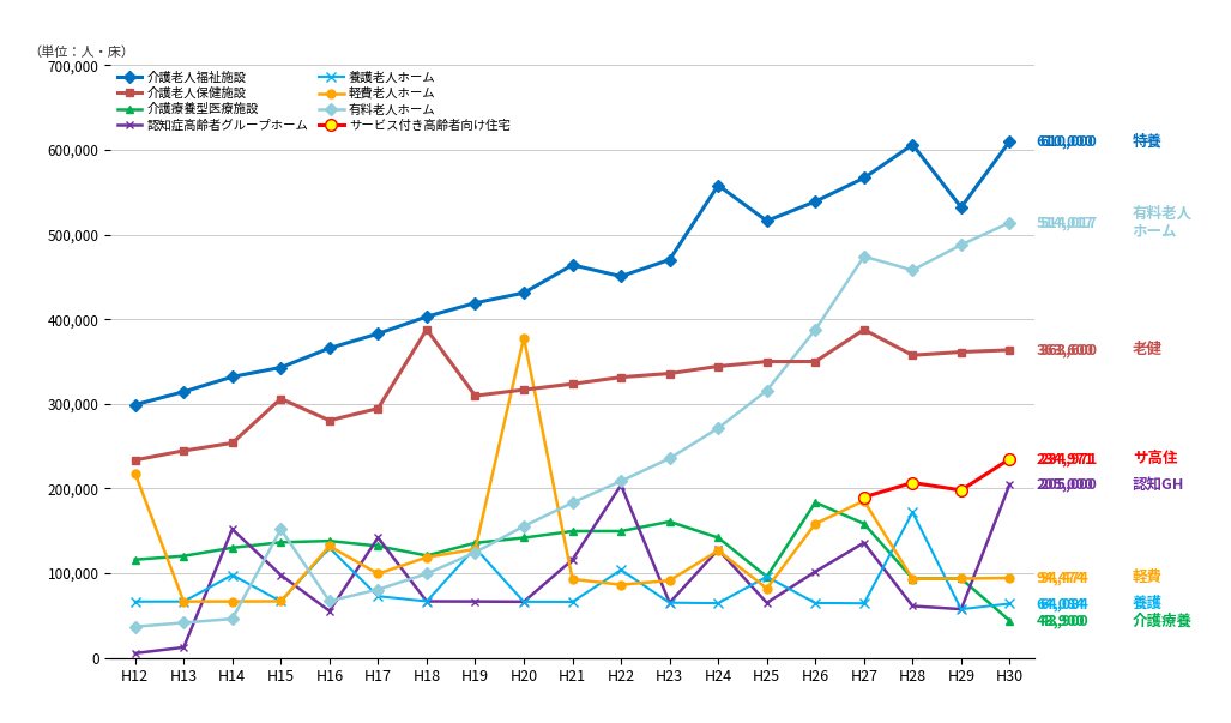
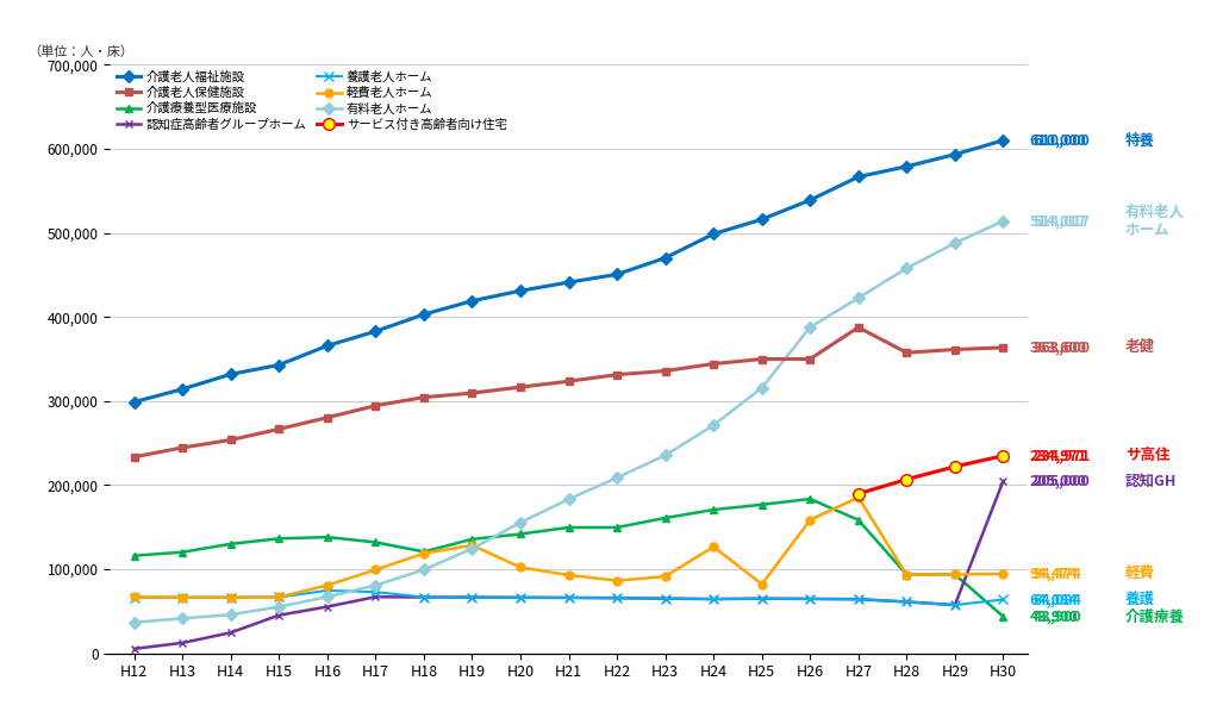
軽費老人ホーム/H12: 218,000 -> 67,000
認知症高齢者グループホーム/H14: 152,000 -> 25,000
養護老人ホーム/H14: 98,000 -> 67,000
介護老人保健施設/H15: 306,000 -> 267,000
認知症高齢者グループホーム/H15: 98,000 -> 45,000
有料老人ホーム/H15: 152,000 -> 55,000
養護老人ホーム/H16: 130,000 -> 75,000
軽費老人ホーム/H16: 132,000 -> 81,000
認知症高齢者グループホーム/H17: 142,000 -> 67,000
介護老人保健施設/H18: 388,000 -> 304,000
養護老人ホーム/H19: 130,000 -> 67,000
軽費老人ホーム/H20: 378,000 -> 102,000
介護老人福祉施設/H21: 464,000 -> 441,000
認知症高齢者グループホーム/H21: 116,000 -> 66,000
認知症高齢者グループホーム/H22: 204,000 -> 66,000
養護老人ホーム/H22: 104,000 -> 66,000
介護老人福祉施設/H24: 558,000 -> 499,000
介護療養型医療施設/H24: 142,000 -> 171,000
認知症高齢者グループホーム/H24: 128,000 -> 65,000
介護療養型医療施設/H25: 96,000 -> 177,000
養護老人ホーム/H25: 96,000 -> 65,000
認知症高齢者グループホーム/H26: 102,000 -> 65,000
認知症高齢者グループホーム/H27: 136,000 -> 64,000
有料老人ホーム/H27: 474,000 -> 423,000
介護老人福祉施設/H28: 606,000 -> 579,000
養護老人ホーム/H28: 172,000 -> 61,000
介護老人福祉施設/H29: 532,000 -> 593,000
サービス付き高齢者向け住宅/H29: 198,000 -> 222,000
